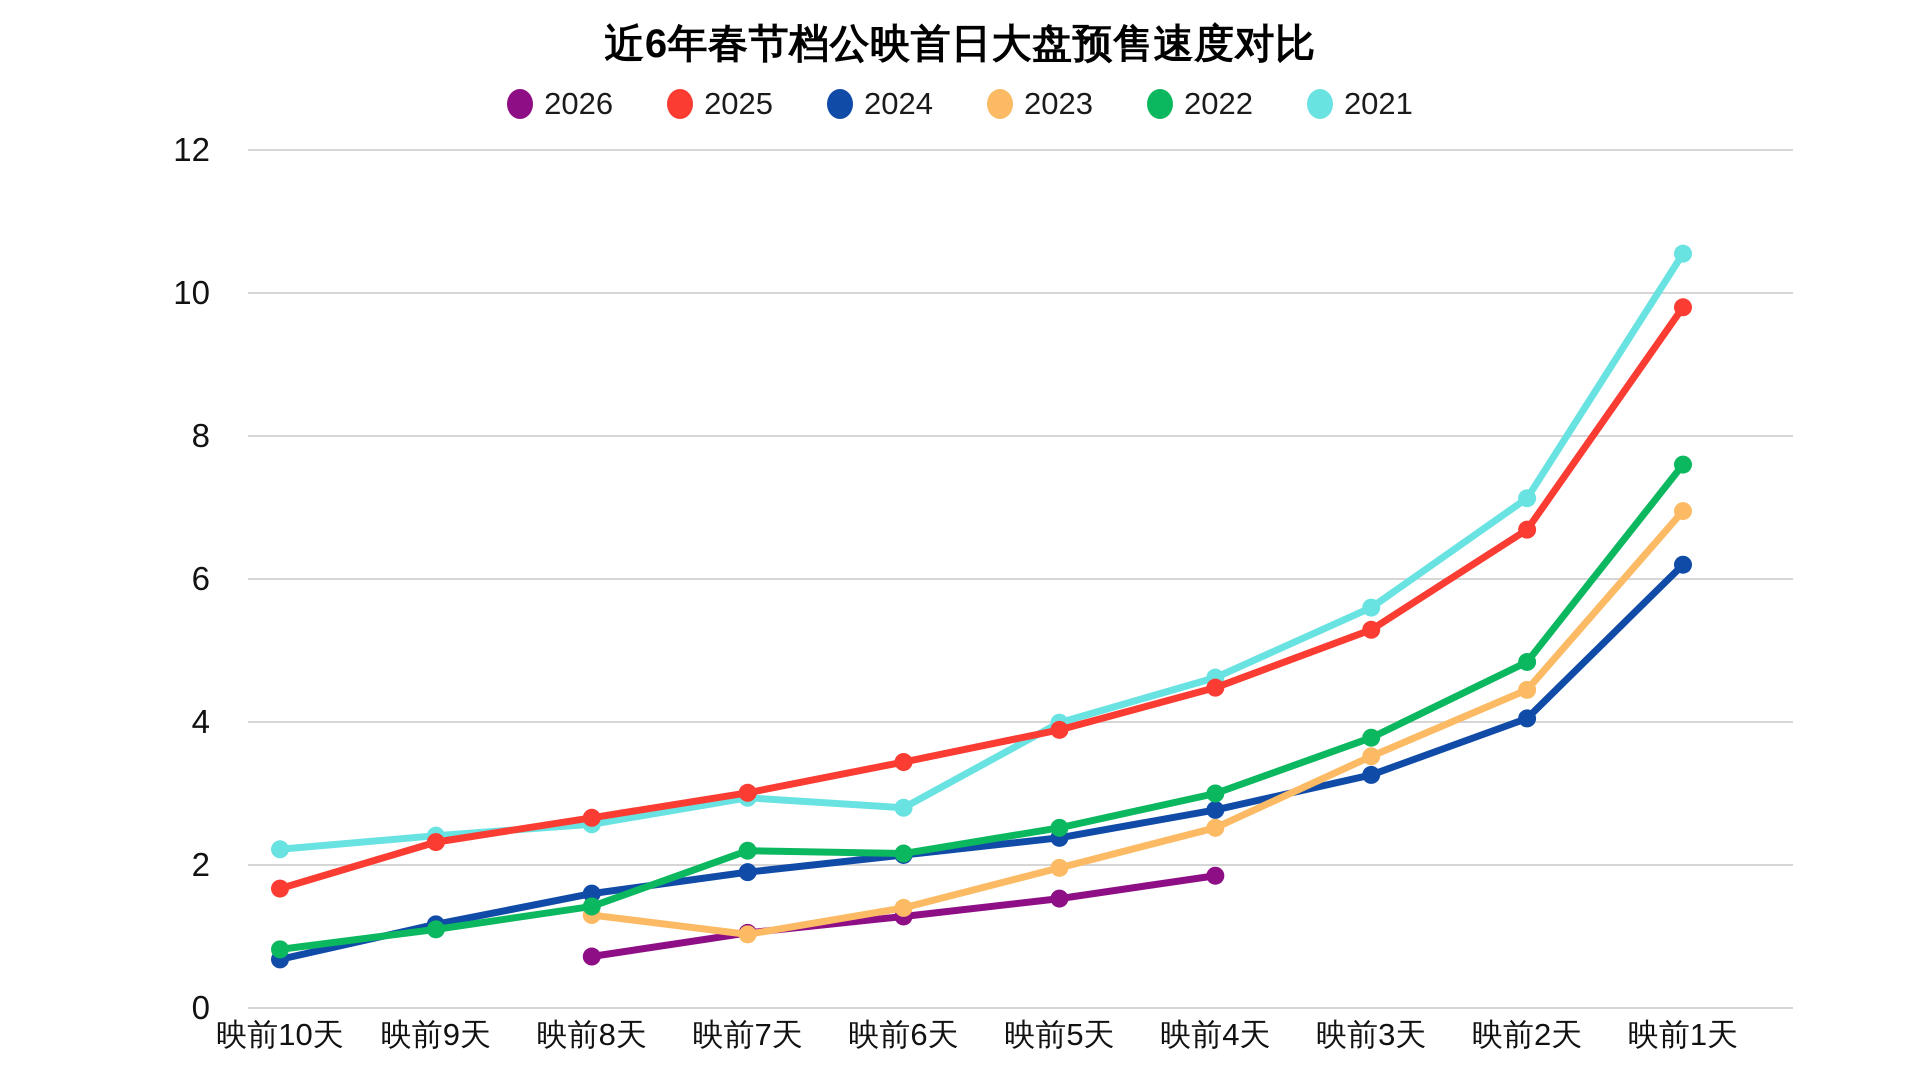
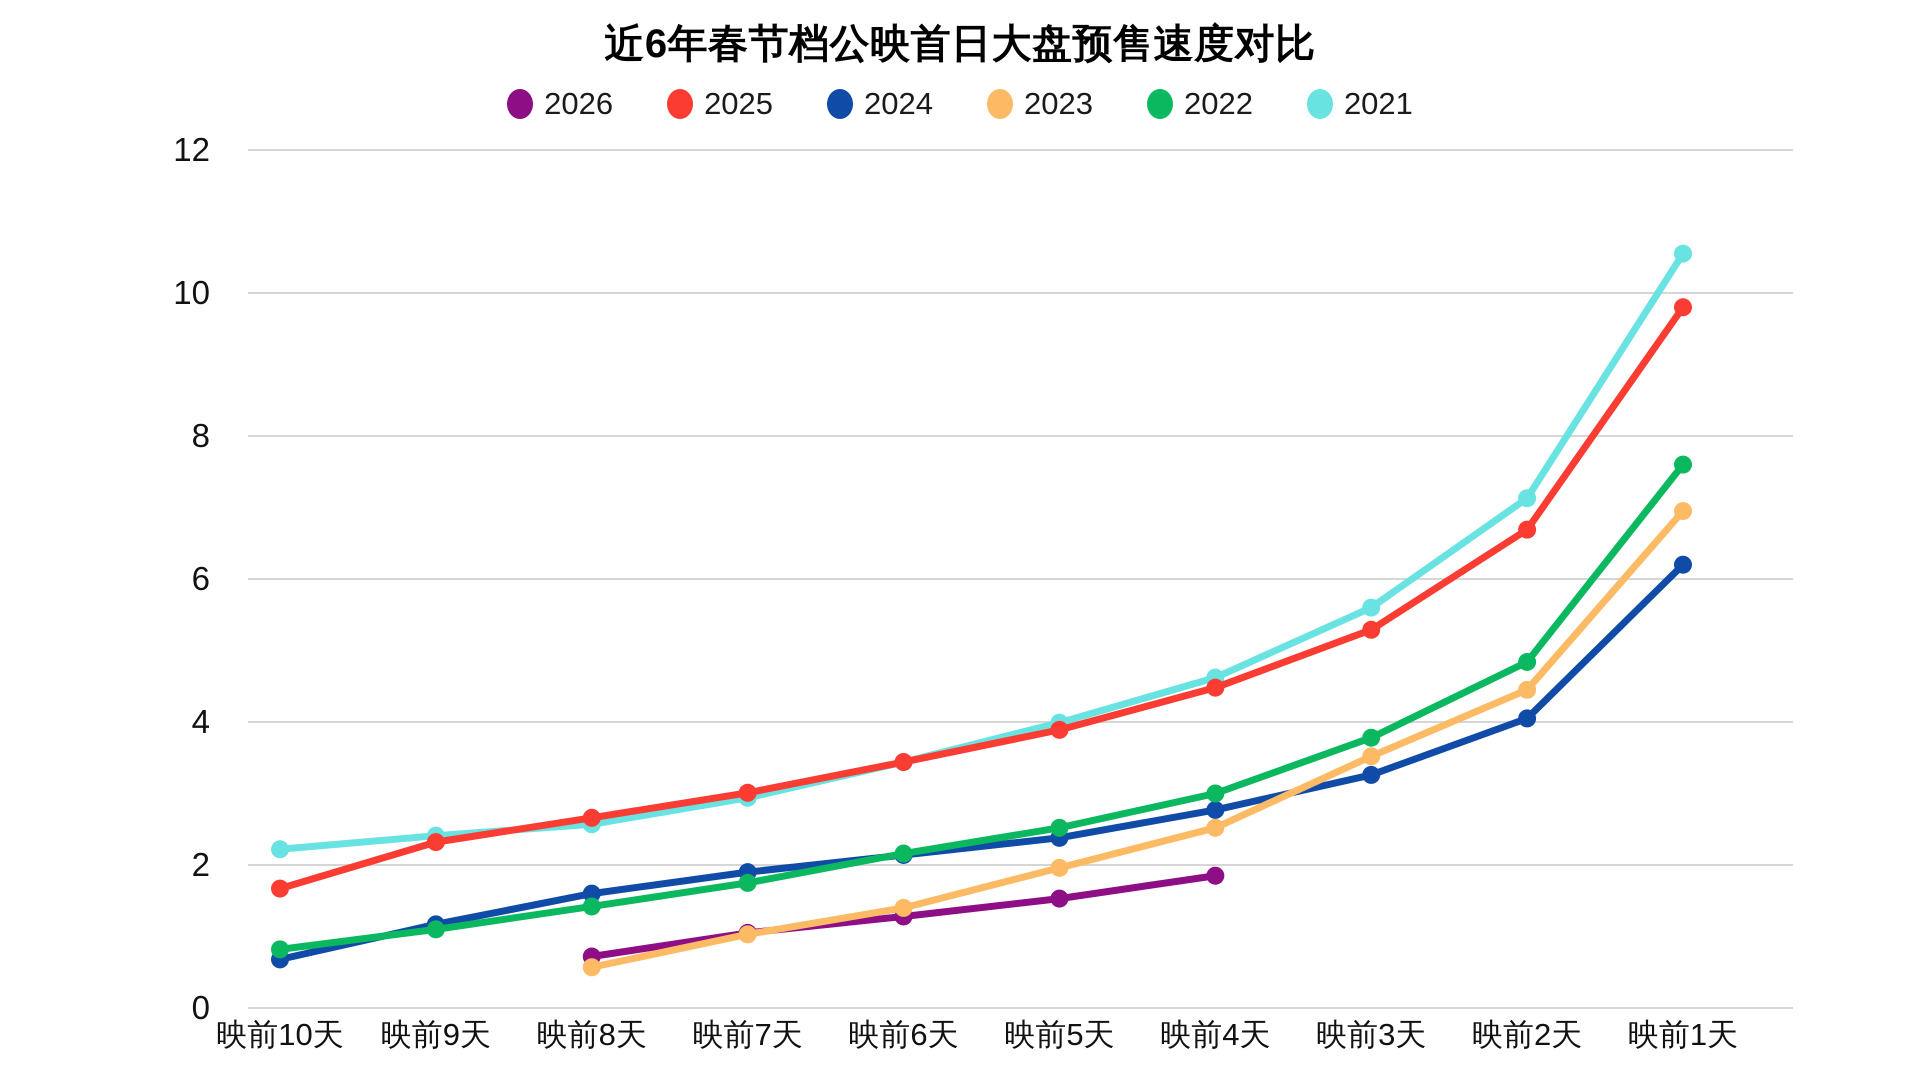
2023/映前8天: 1.3 -> 0.6
2022/映前7天: 2.2 -> 1.8
2021/映前6天: 2.8 -> 3.4
